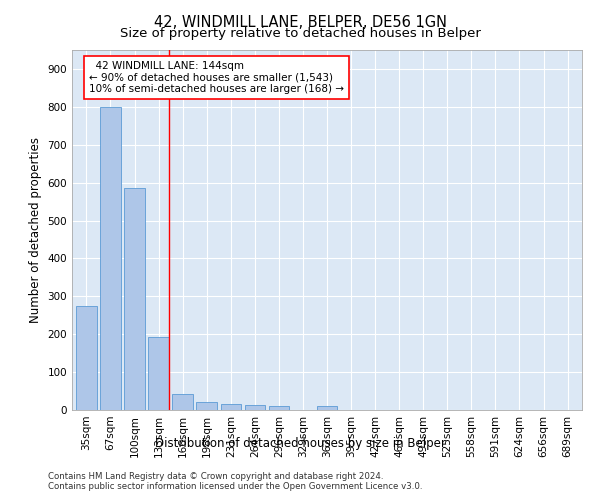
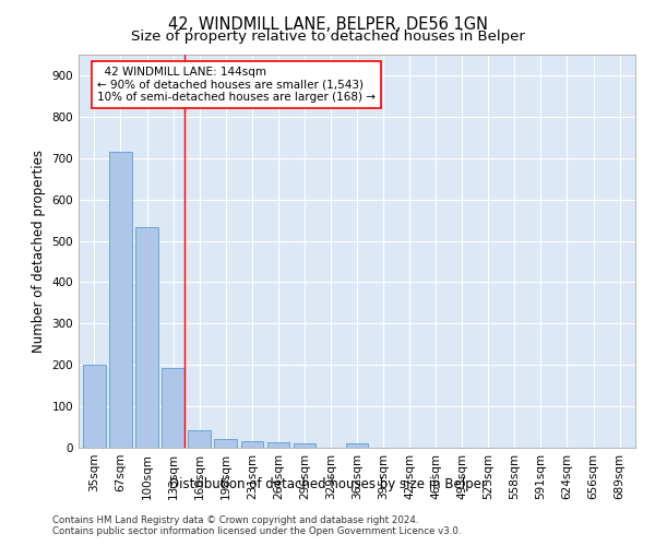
35sqm: 275 -> 200
67sqm: 800 -> 714
100sqm: 585 -> 533
